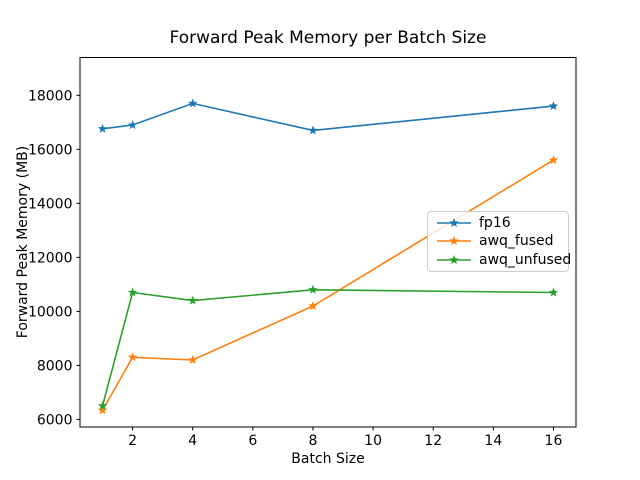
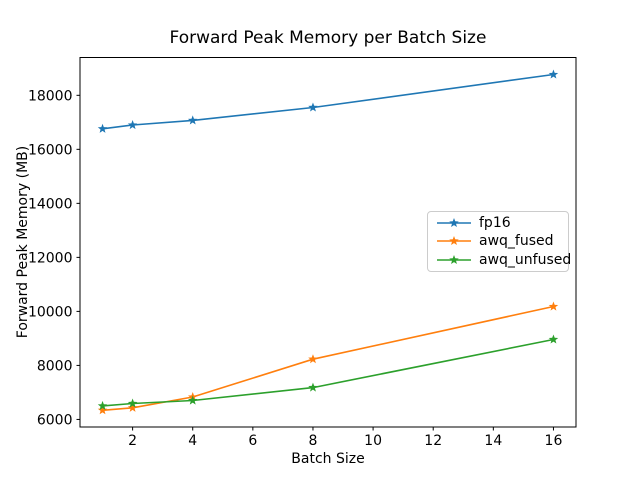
awq_fused/2: 8300 -> 6400
awq_unfused/2: 10700 -> 6600
fp16/4: 17700 -> 17100
awq_fused/4: 8200 -> 6800
awq_unfused/4: 10400 -> 6700
fp16/8: 16700 -> 17600
awq_fused/8: 10200 -> 8200
awq_unfused/8: 10800 -> 7200
fp16/16: 17600 -> 18800
awq_fused/16: 15600 -> 10200
awq_unfused/16: 10700 -> 9000
